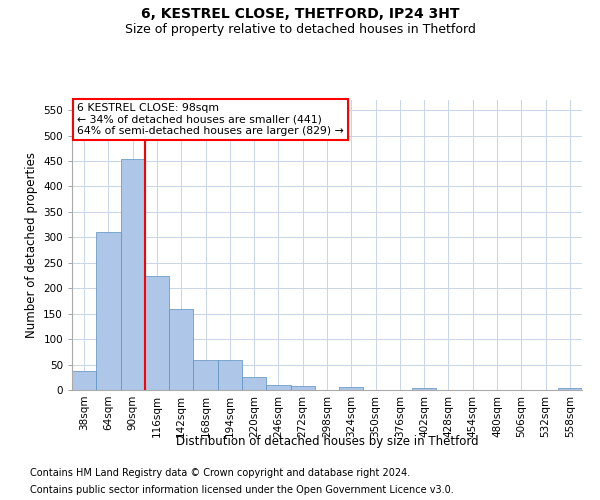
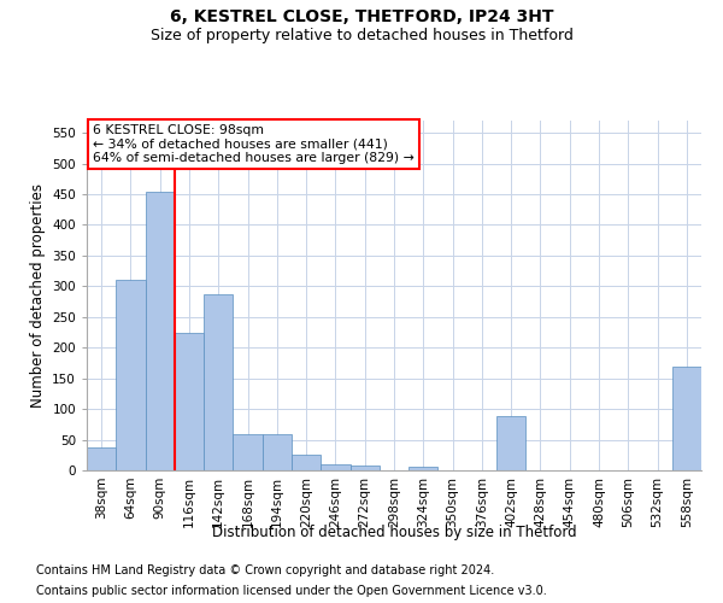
142sqm: 160 -> 286
402sqm: 3 -> 88
558sqm: 3 -> 170
